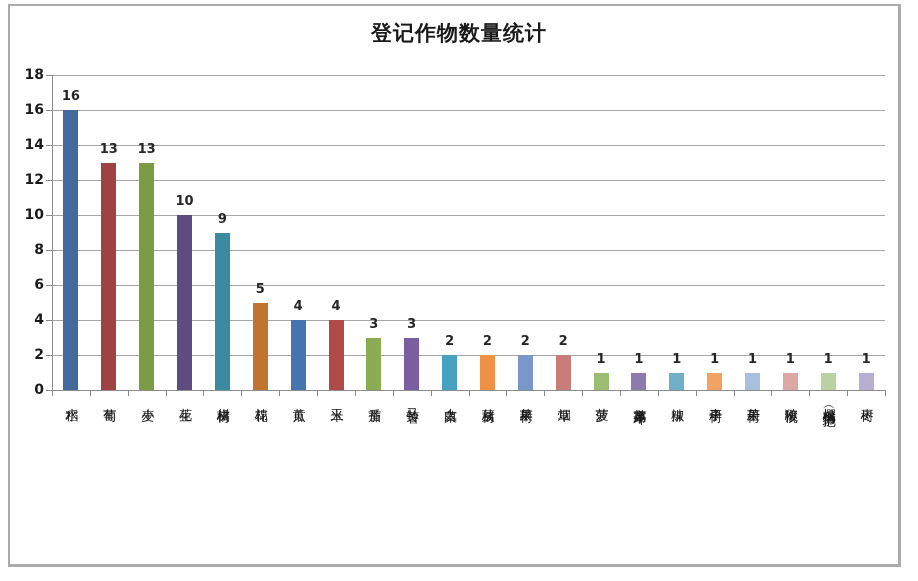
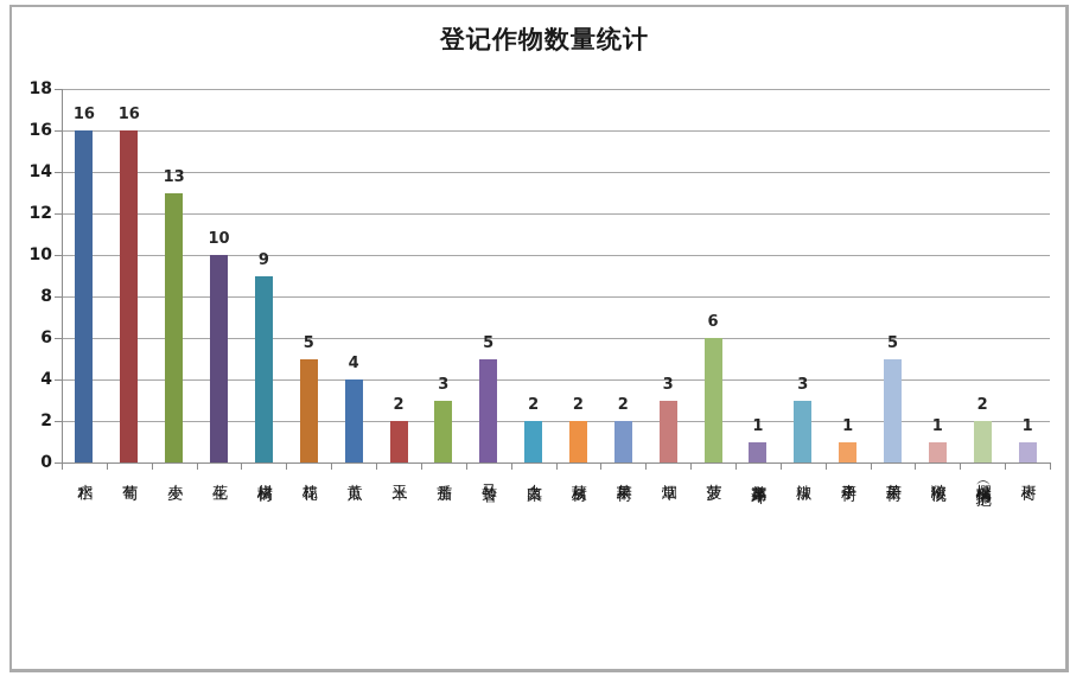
葡萄: 13 -> 16
玉米: 4 -> 2
马铃薯: 3 -> 5
烟草: 2 -> 3
菠萝: 1 -> 6
辣椒: 1 -> 3
芒果树: 1 -> 5
樱桃树（保护地）: 1 -> 2
